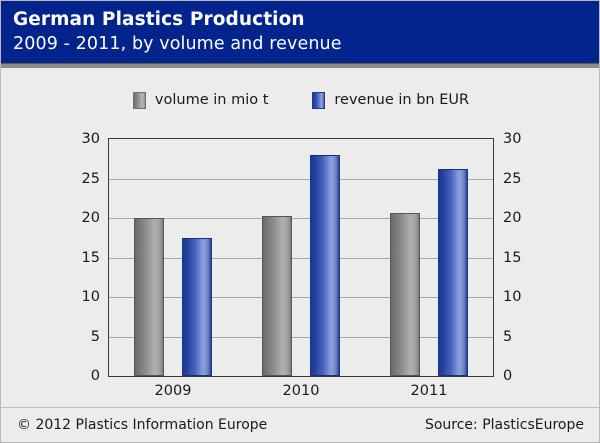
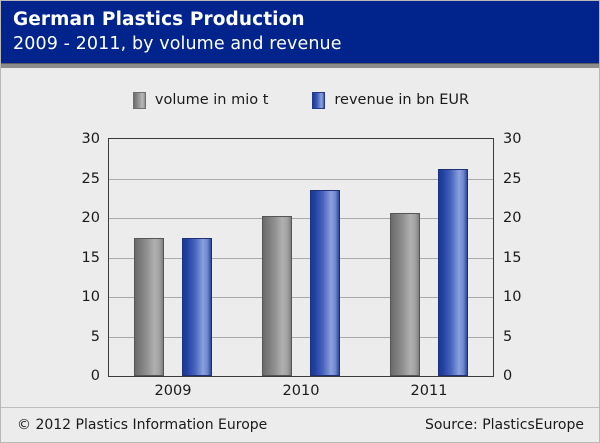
volume in mio t/2009: 20 -> 18
revenue in bn EUR/2010: 28 -> 24
